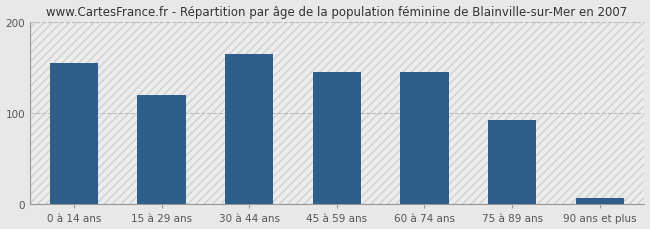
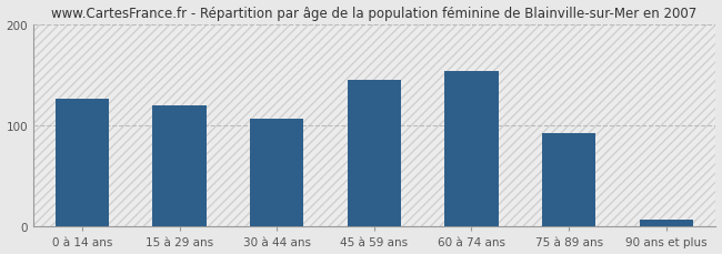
0 à 14 ans: 155 -> 126
30 à 44 ans: 165 -> 106
60 à 74 ans: 145 -> 154
